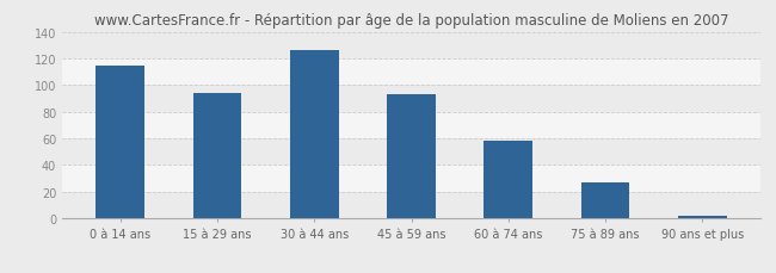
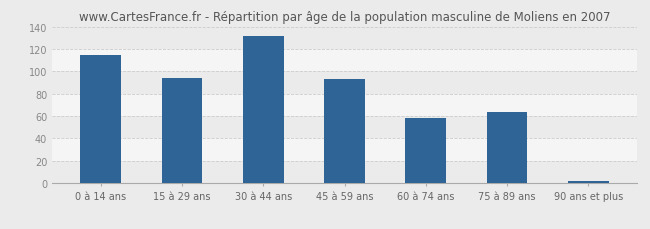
30 à 44 ans: 126 -> 132
75 à 89 ans: 27 -> 64
